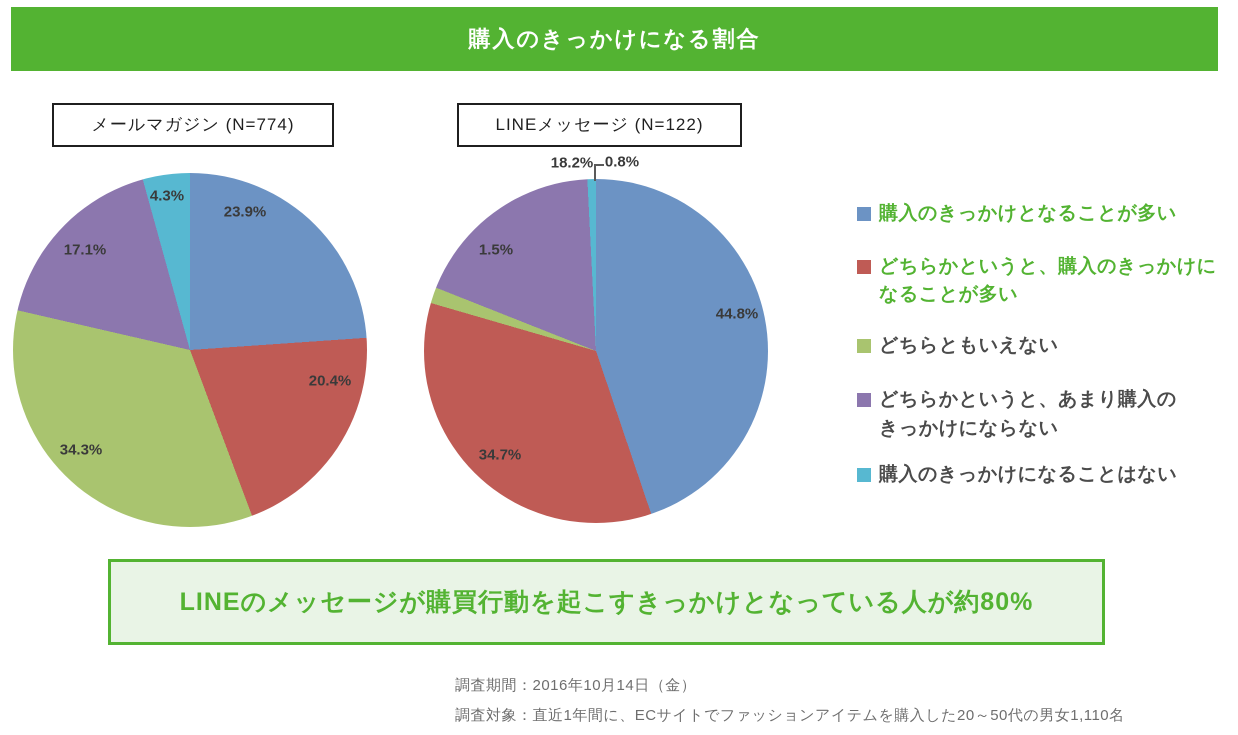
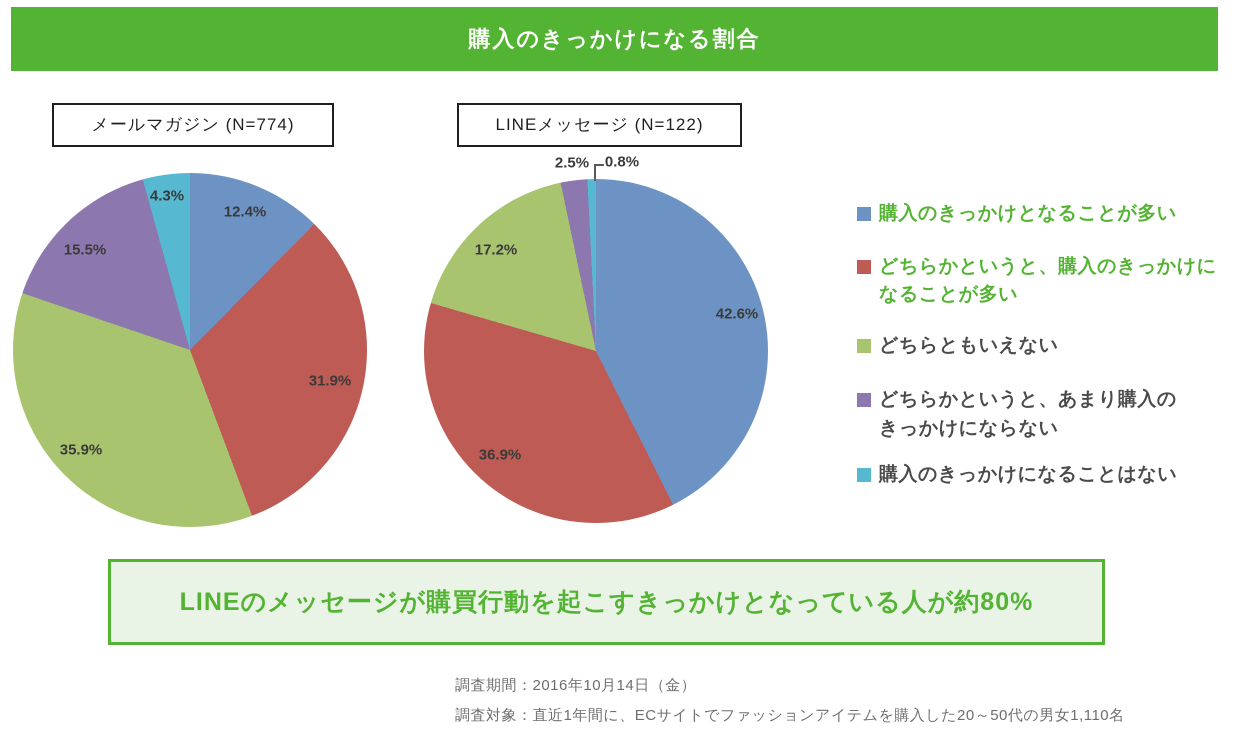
メールマガジン (N=774)/購入のきっかけとなることが多い: 23.9% -> 12.4%
メールマガジン (N=774)/どちらかというと、購入のきっかけになることが多い: 20.4% -> 31.9%
メールマガジン (N=774)/どちらともいえない: 34.3% -> 35.9%
メールマガジン (N=774)/どちらかというと、あまり購入のきっかけにならない: 17.1% -> 15.5%
LINEメッセージ (N=122)/購入のきっかけとなることが多い: 44.8% -> 42.6%
LINEメッセージ (N=122)/どちらかというと、購入のきっかけになることが多い: 34.7% -> 36.9%
LINEメッセージ (N=122)/どちらともいえない: 1.5% -> 17.2%
LINEメッセージ (N=122)/どちらかというと、あまり購入のきっかけにならない: 18.2% -> 2.5%
